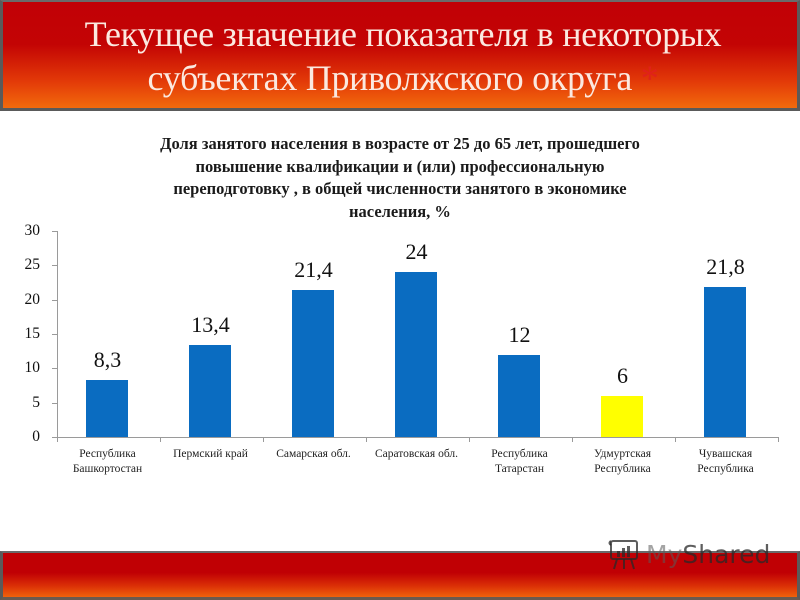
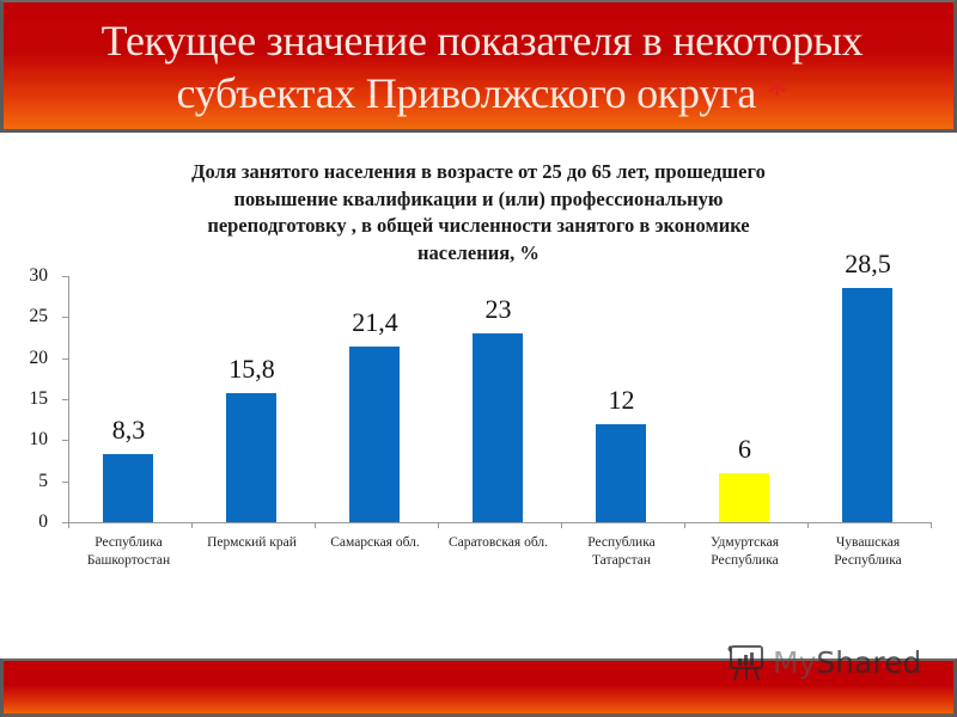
Пермский край: 13,4 -> 15,8
Саратовская обл.: 24 -> 23
Чувашская Республика: 21,8 -> 28,5
